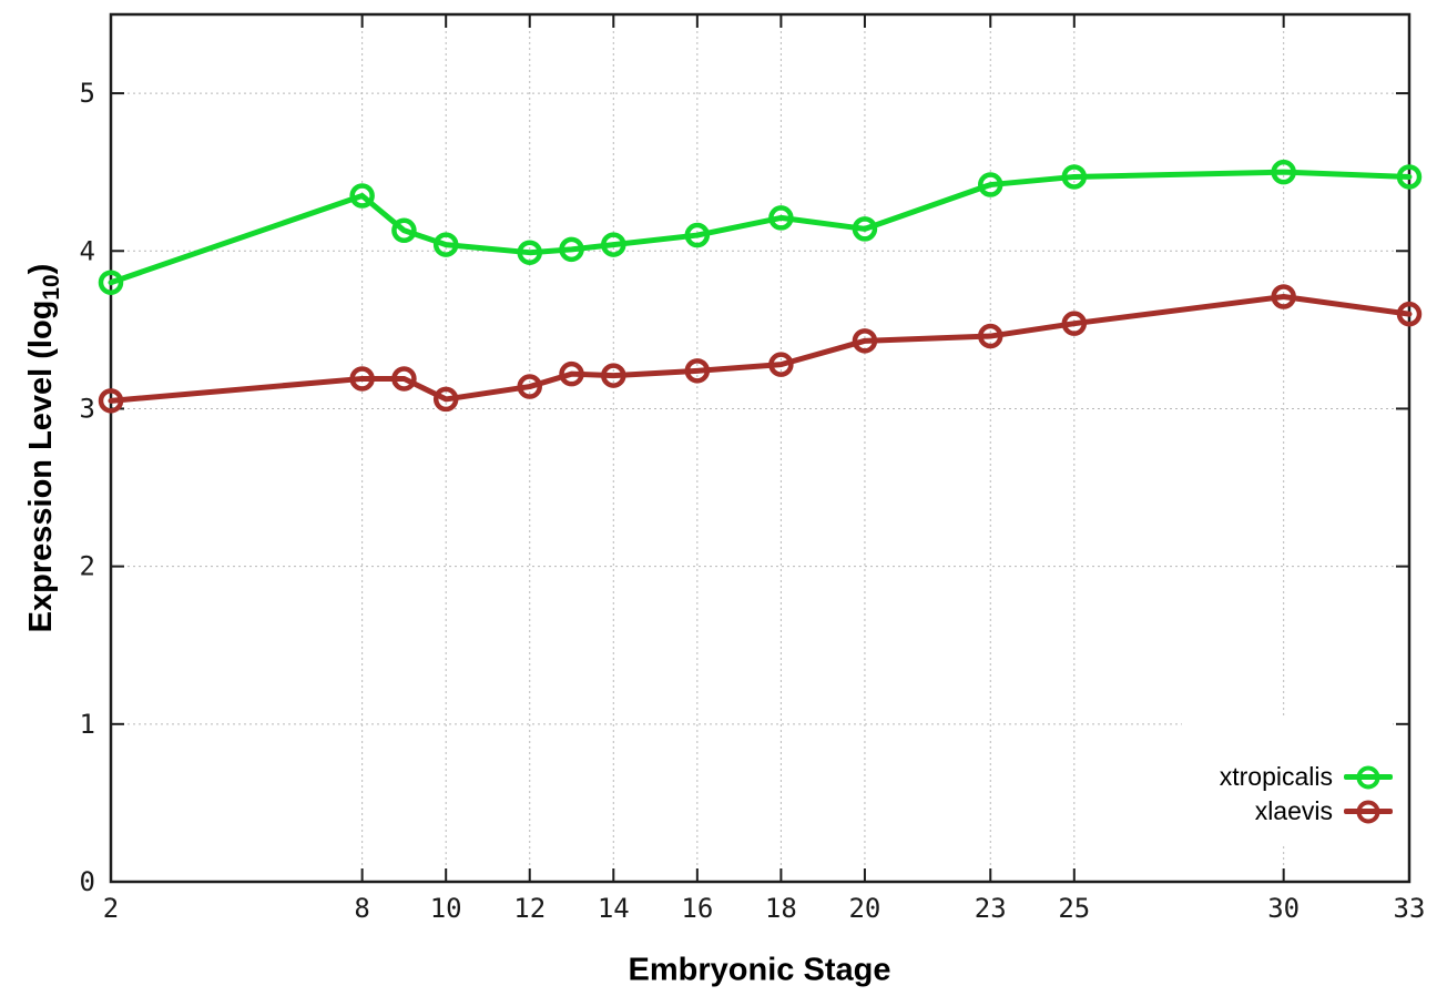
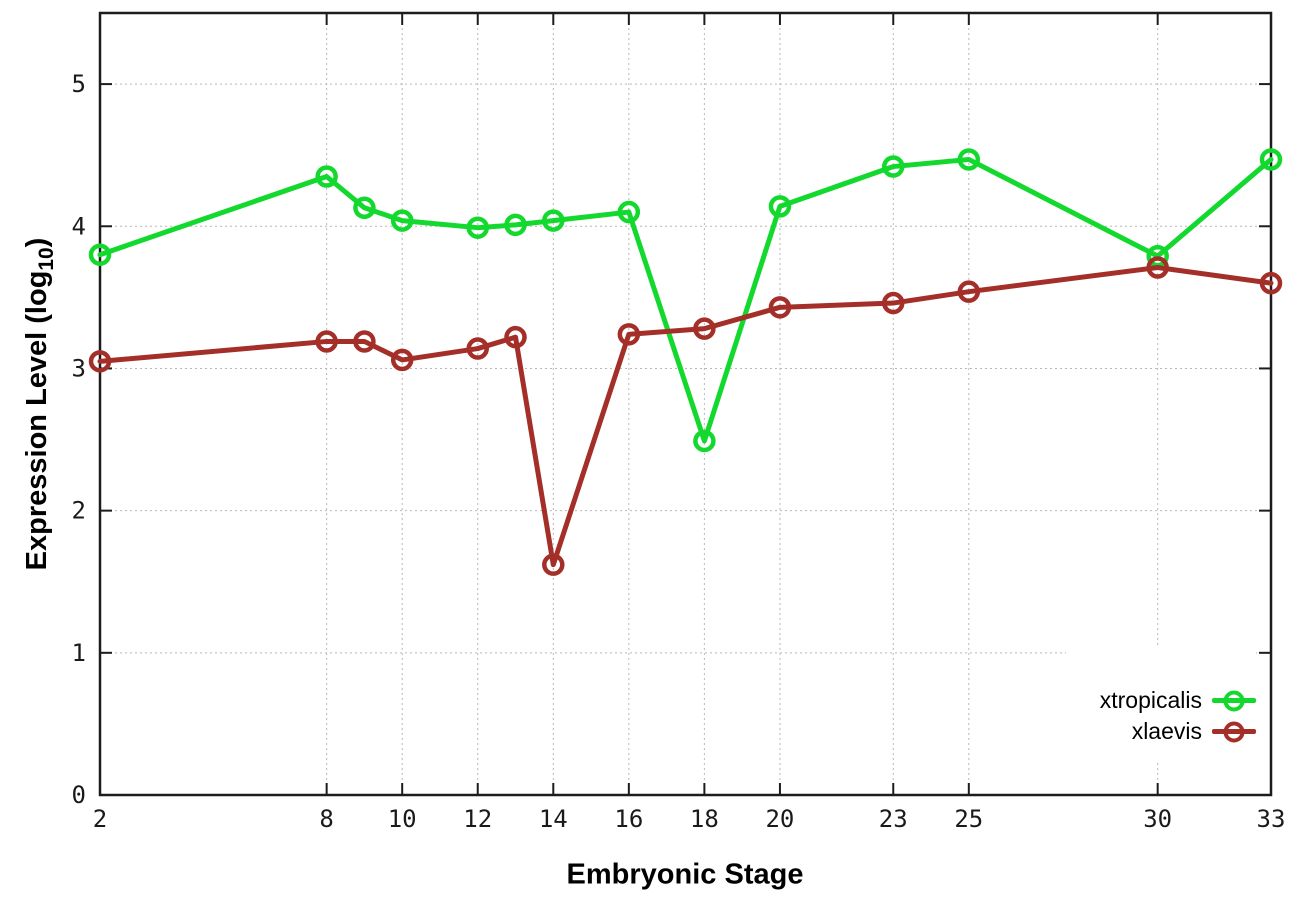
xlaevis/14: 3.21 -> 1.62
xtropicalis/18: 4.21 -> 2.49
xtropicalis/30: 4.50 -> 3.79
